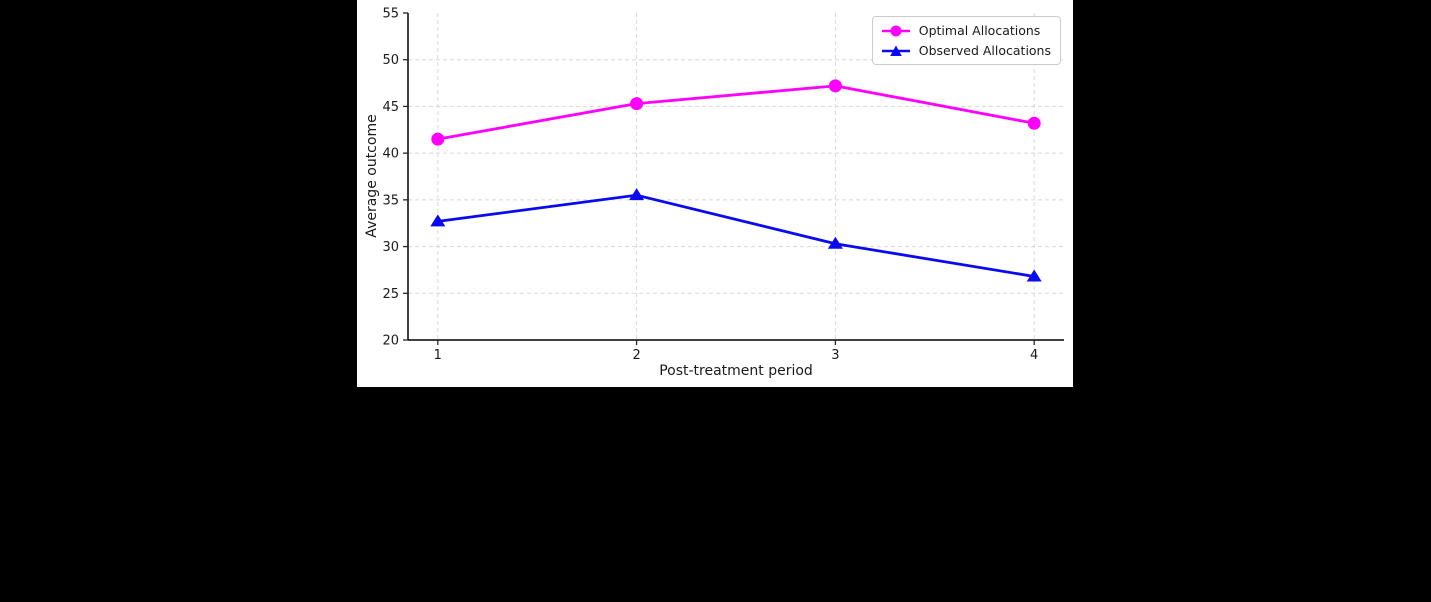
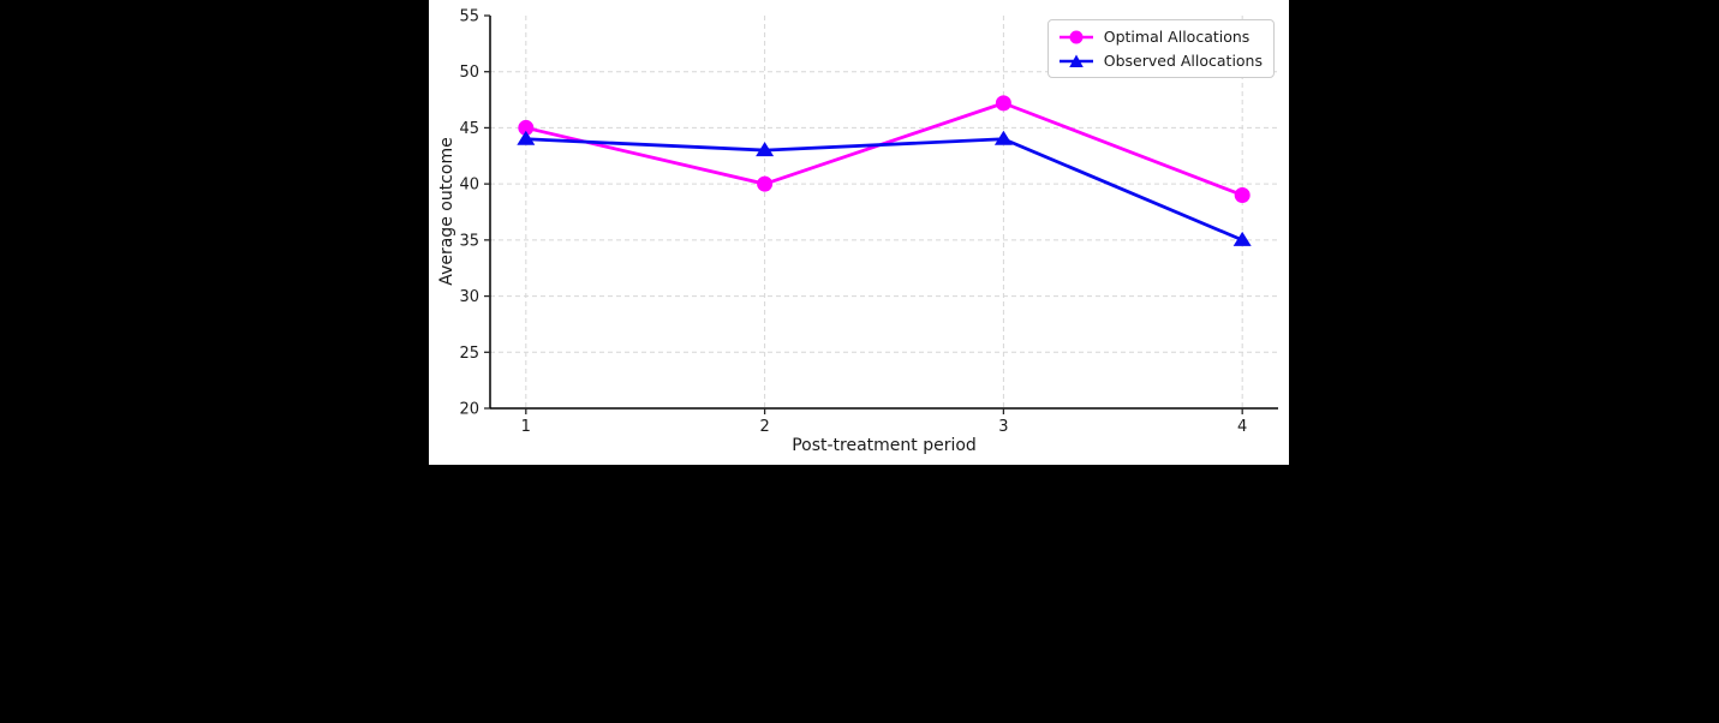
Optimal Allocations/1: 42 -> 45
Observed Allocations/1: 33 -> 44
Optimal Allocations/2: 45 -> 40
Observed Allocations/2: 36 -> 43
Observed Allocations/3: 30 -> 44
Optimal Allocations/4: 43 -> 39
Observed Allocations/4: 27 -> 35
